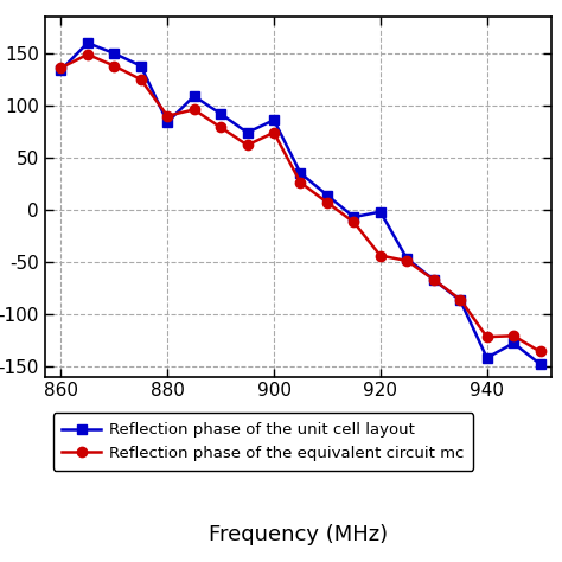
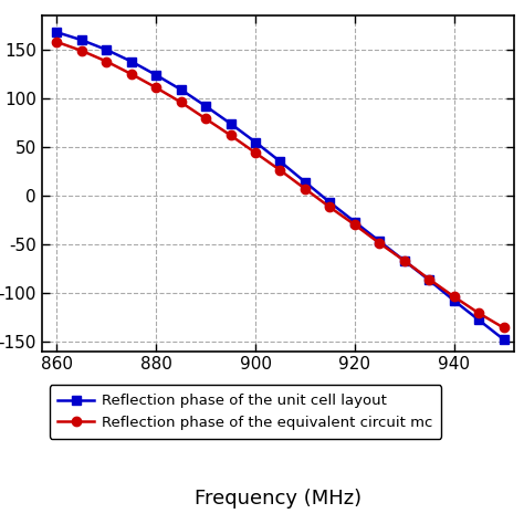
Reflection phase of the unit cell layout/860: 134 -> 168
Reflection phase of the equivalent circuit mc/860: 136 -> 158
Reflection phase of the unit cell layout/880: 84 -> 124
Reflection phase of the equivalent circuit mc/880: 90 -> 111
Reflection phase of the unit cell layout/900: 86 -> 55
Reflection phase of the equivalent circuit mc/900: 74 -> 44
Reflection phase of the unit cell layout/920: -2 -> -27
Reflection phase of the equivalent circuit mc/920: -44 -> -30
Reflection phase of the unit cell layout/940: -142 -> -108
Reflection phase of the equivalent circuit mc/940: -122 -> -104
